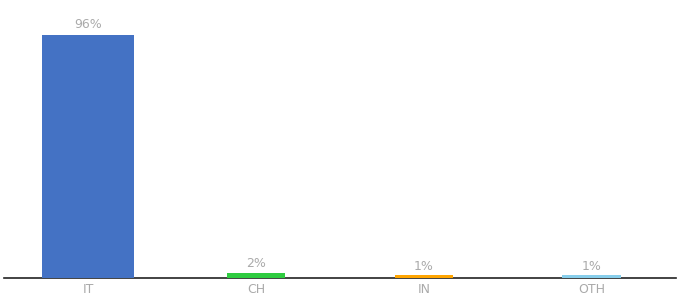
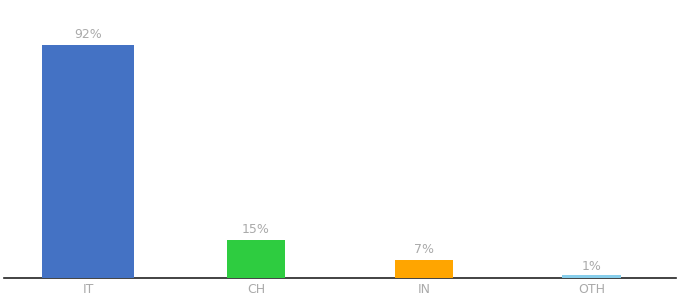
IT: 96% -> 92%
CH: 2% -> 15%
IN: 1% -> 7%
